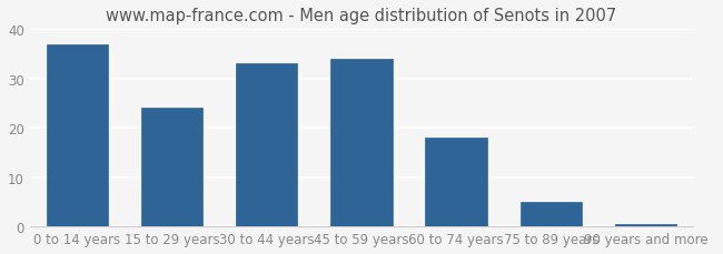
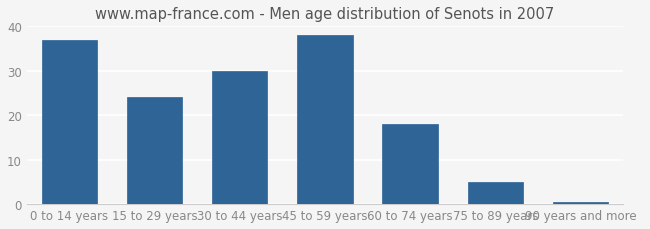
30 to 44 years: 33.0 -> 30.0
45 to 59 years: 34.0 -> 38.0
